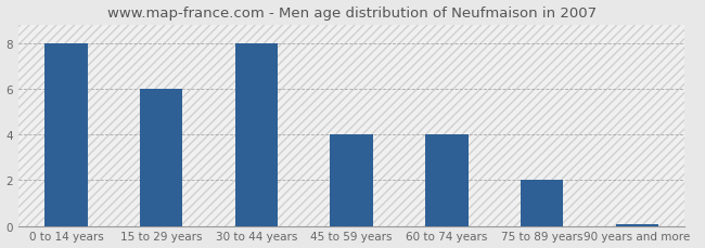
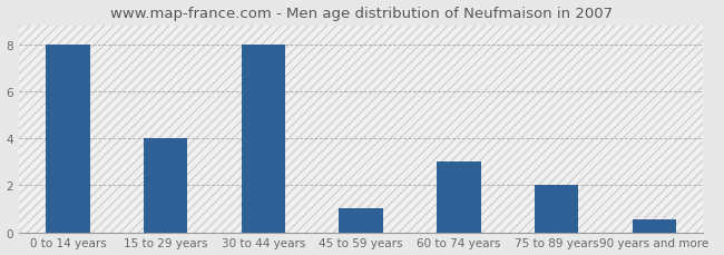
15 to 29 years: 6.00 -> 4.00
45 to 59 years: 4.00 -> 1.00
60 to 74 years: 4.00 -> 3.00
90 years and more: 0.07 -> 0.55
